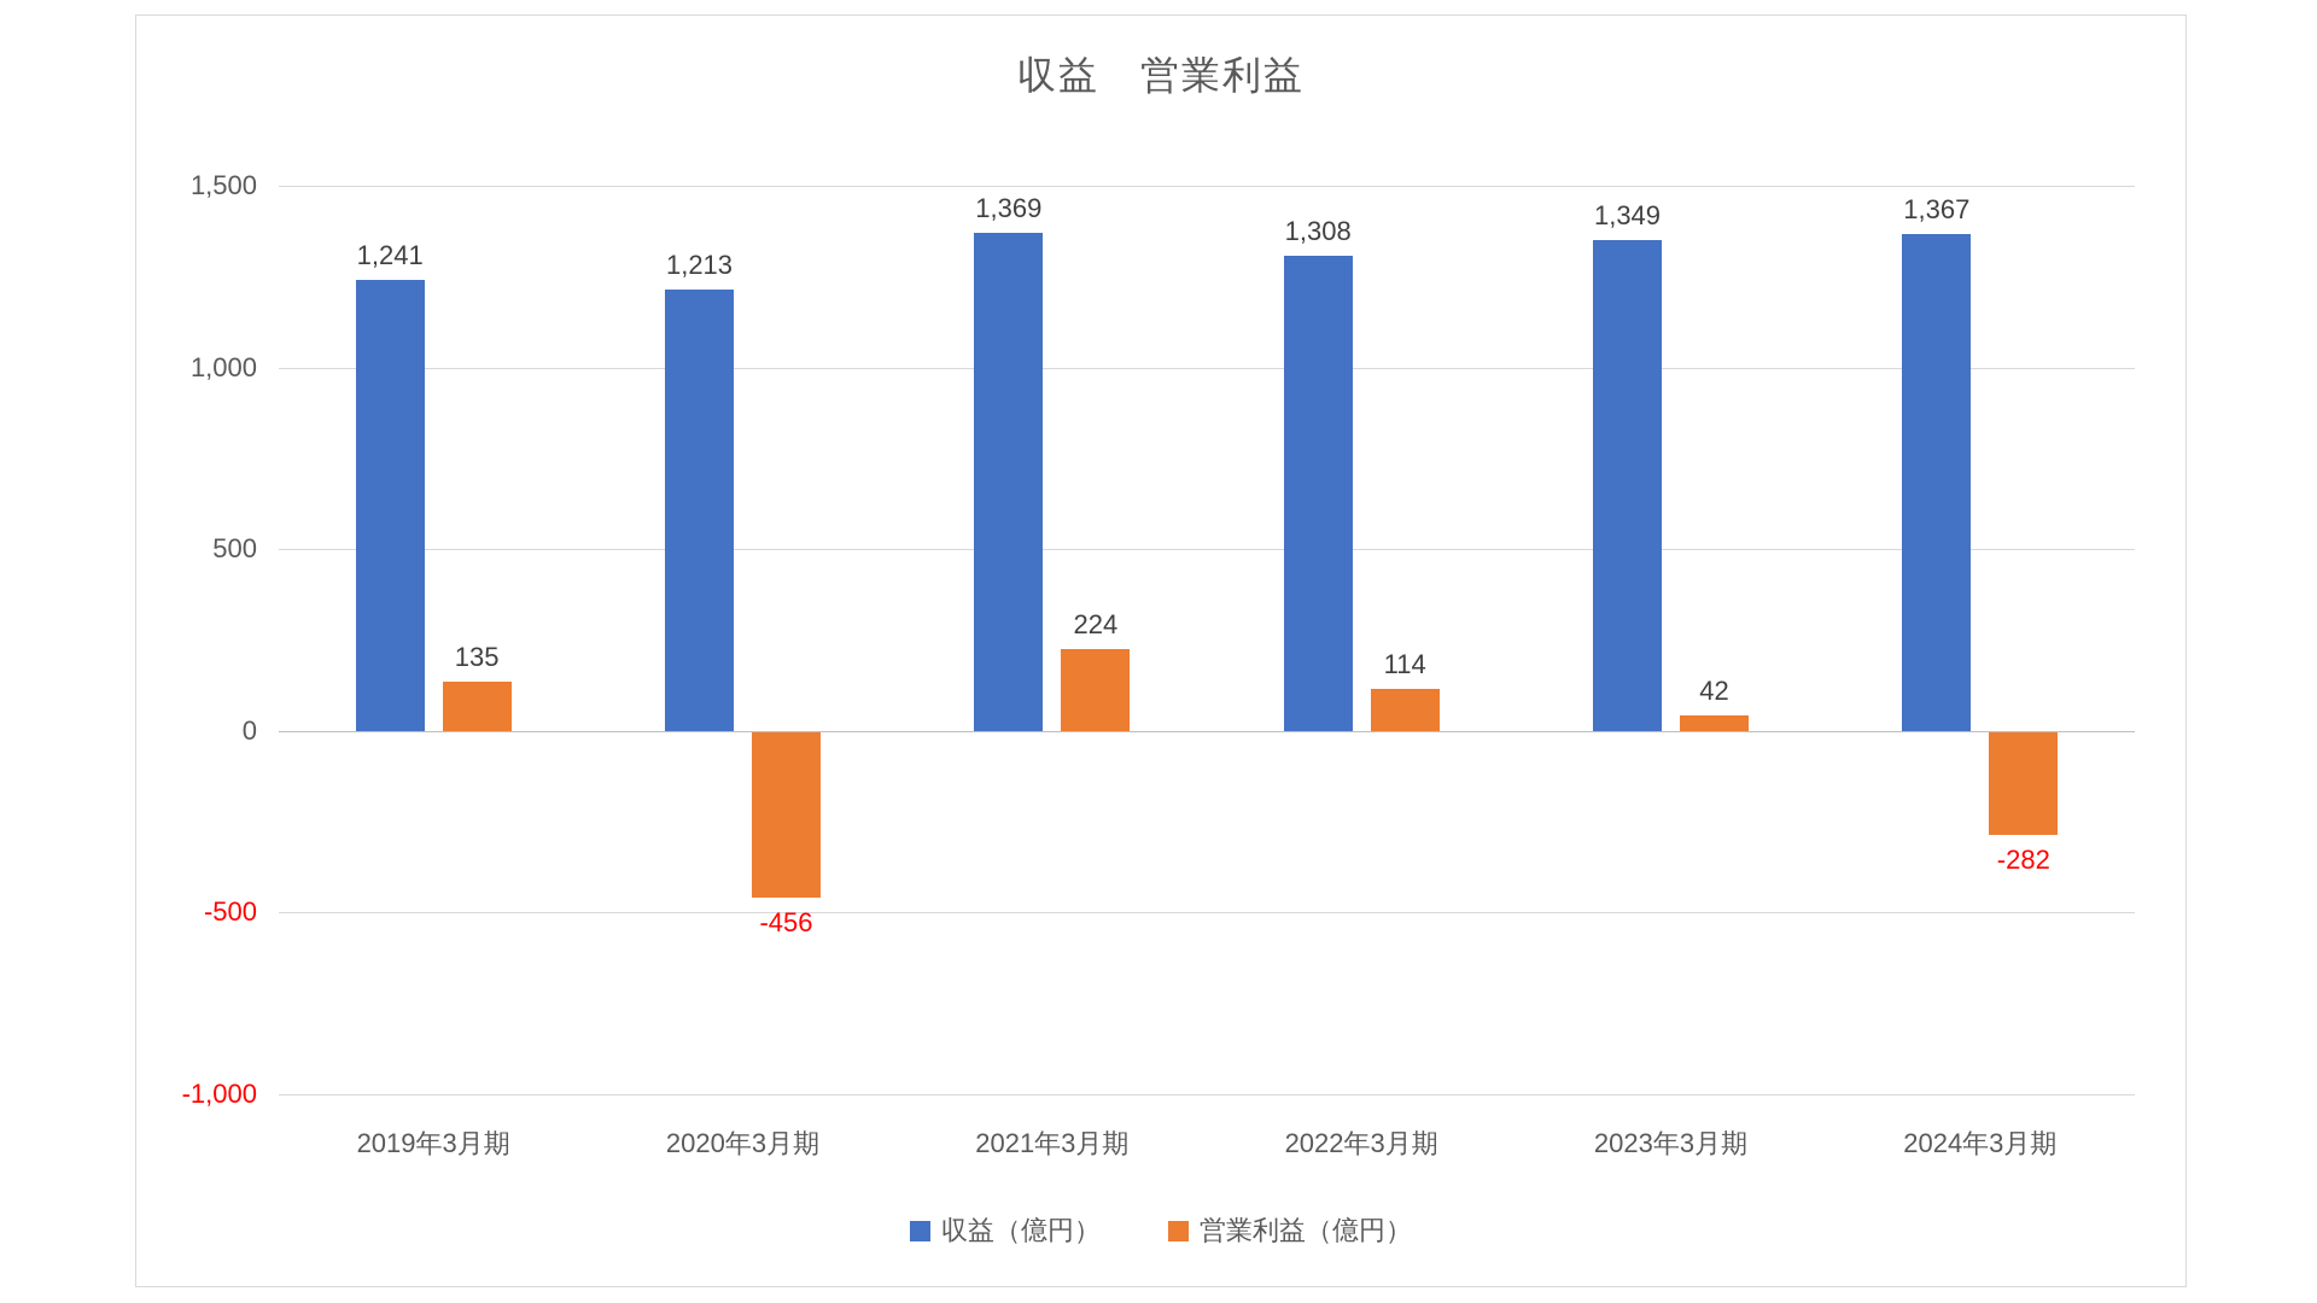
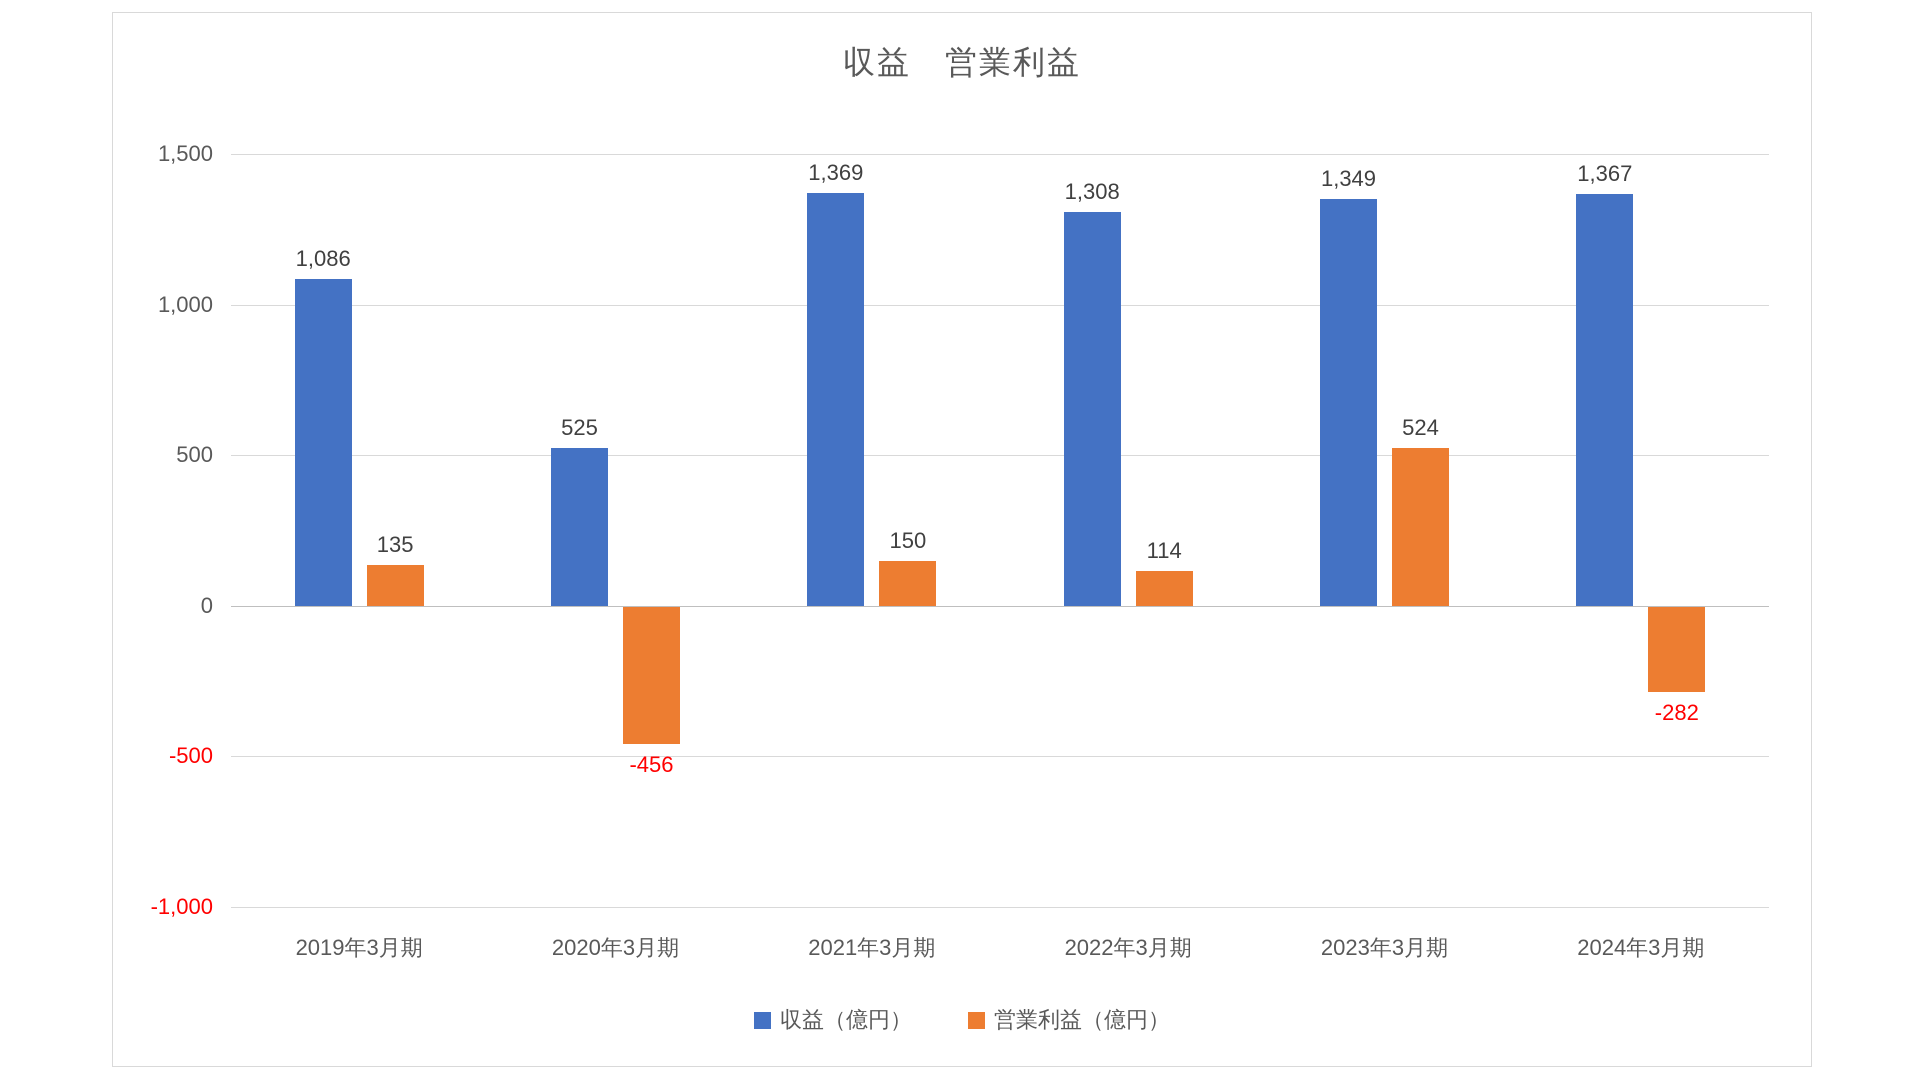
収益（億円）/2019年3月期: 1,241 -> 1,086
収益（億円）/2020年3月期: 1,213 -> 525
営業利益（億円）/2021年3月期: 224 -> 150
営業利益（億円）/2023年3月期: 42 -> 524
